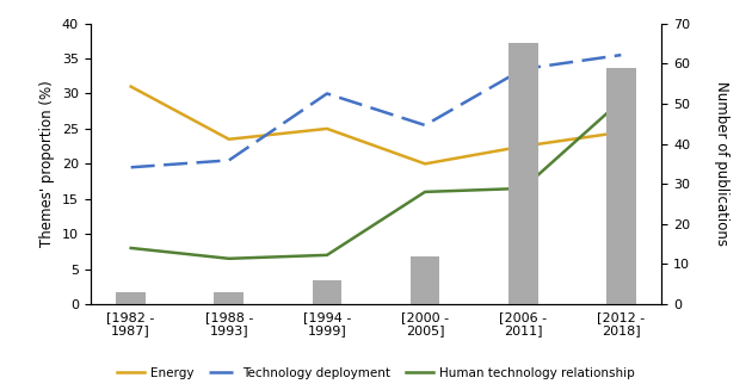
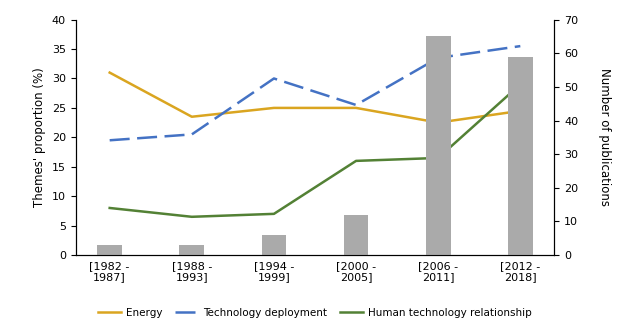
Energy/[2000 - 2005]: 20.0 -> 25.0
